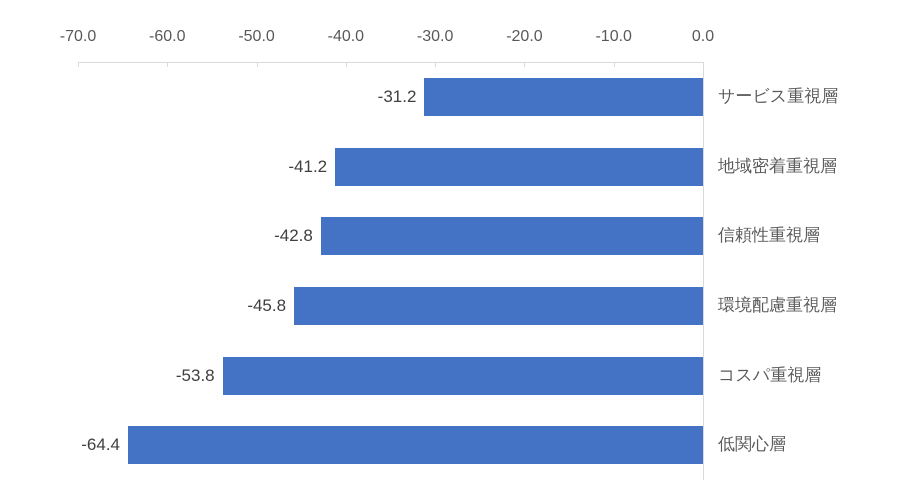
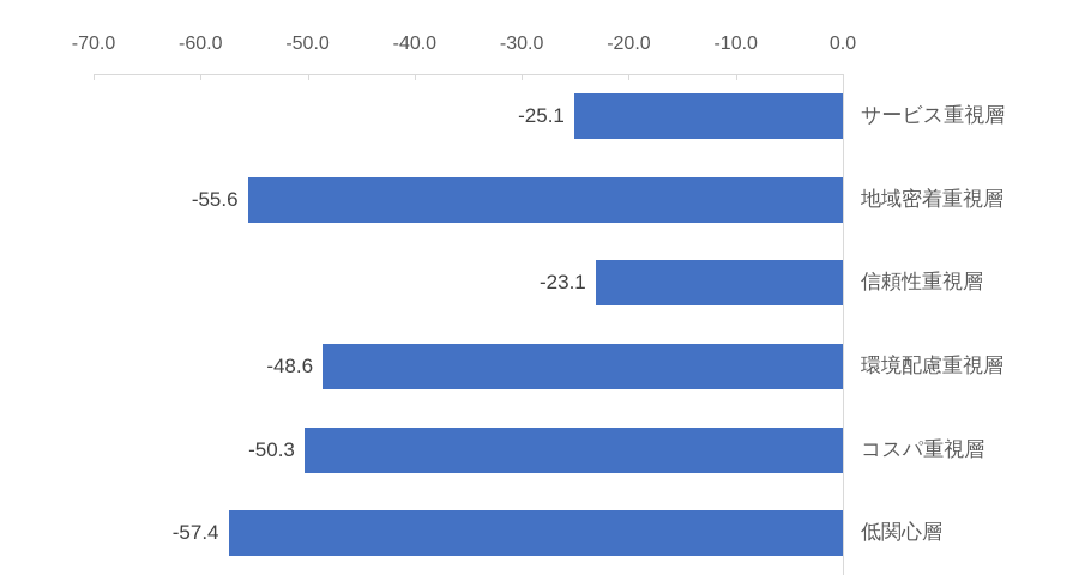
サービス重視層: -31.2 -> -25.1
地域密着重視層: -41.2 -> -55.6
信頼性重視層: -42.8 -> -23.1
環境配慮重視層: -45.8 -> -48.6
コスパ重視層: -53.8 -> -50.3
低関心層: -64.4 -> -57.4
